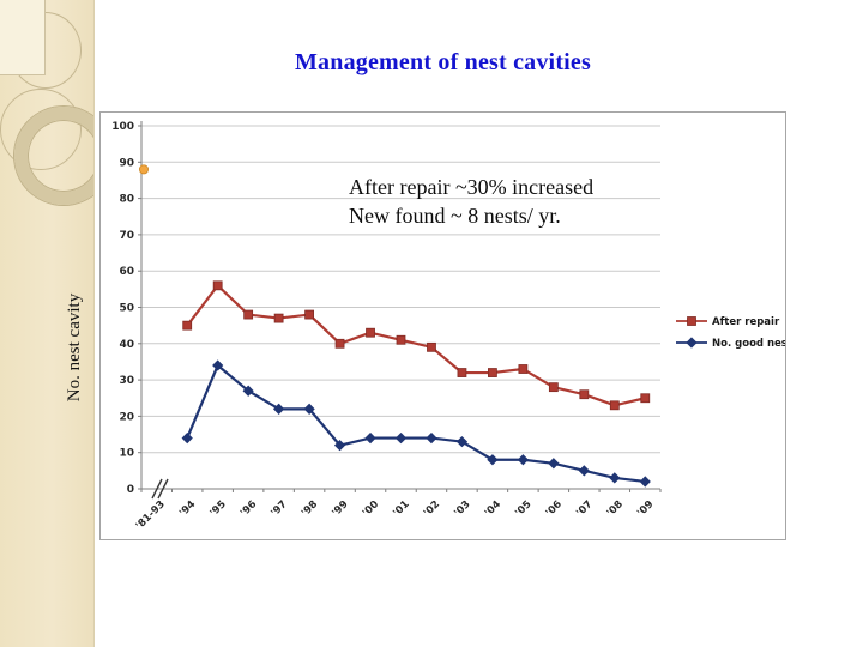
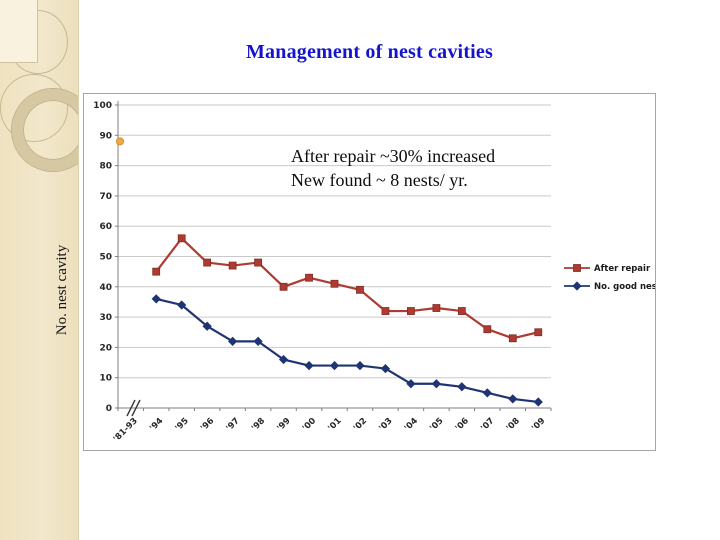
No. good nest/'94: 14 -> 36
No. good nest/'99: 12 -> 16
After repair/'06: 28 -> 32
